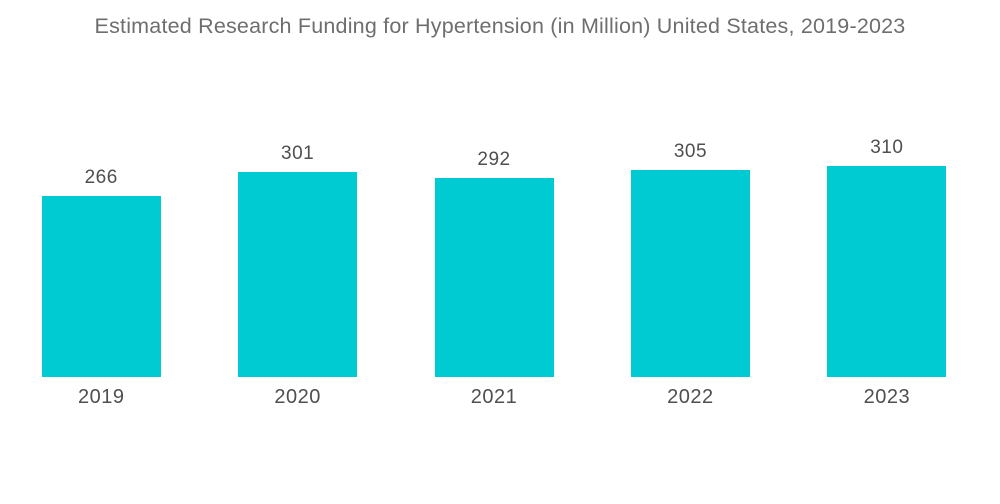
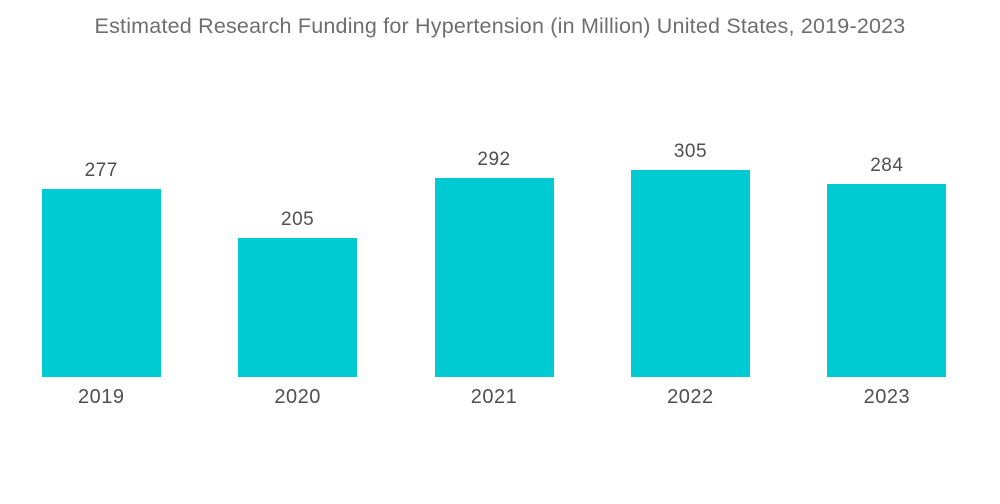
2019: 266 -> 277
2020: 301 -> 205
2023: 310 -> 284
